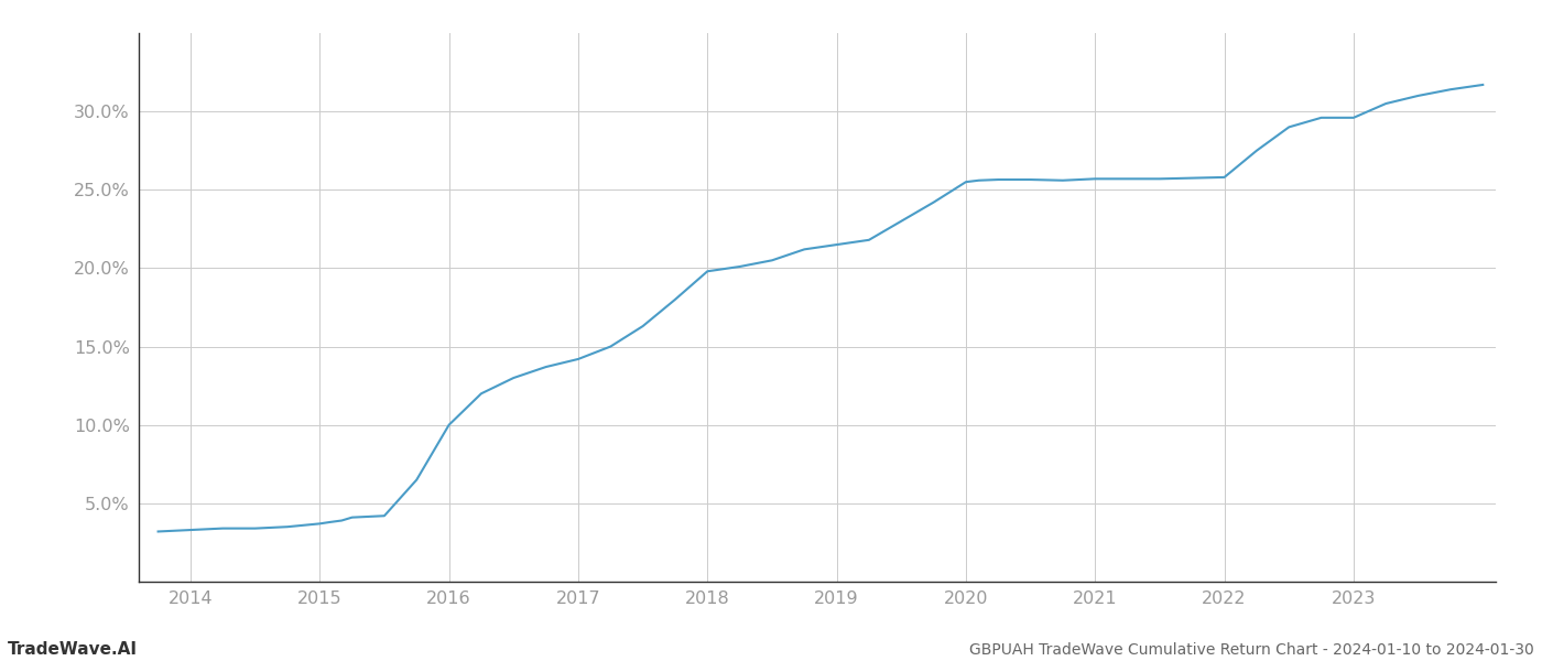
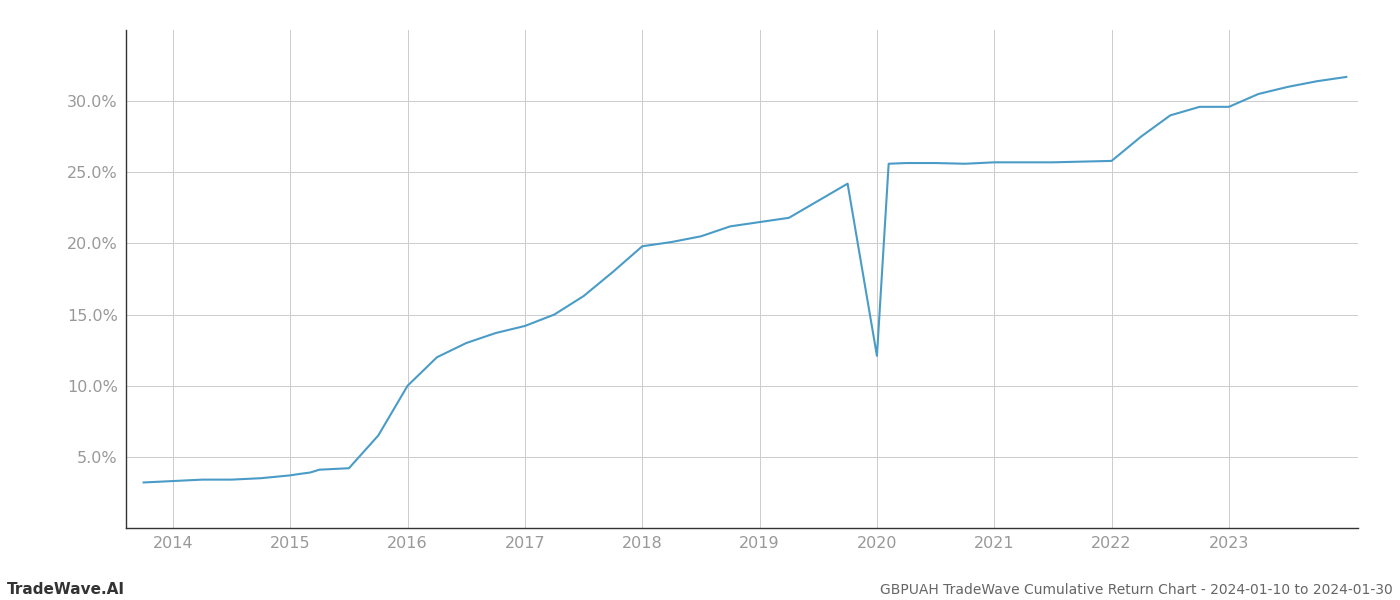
2020: 25.5% -> 12.1%
